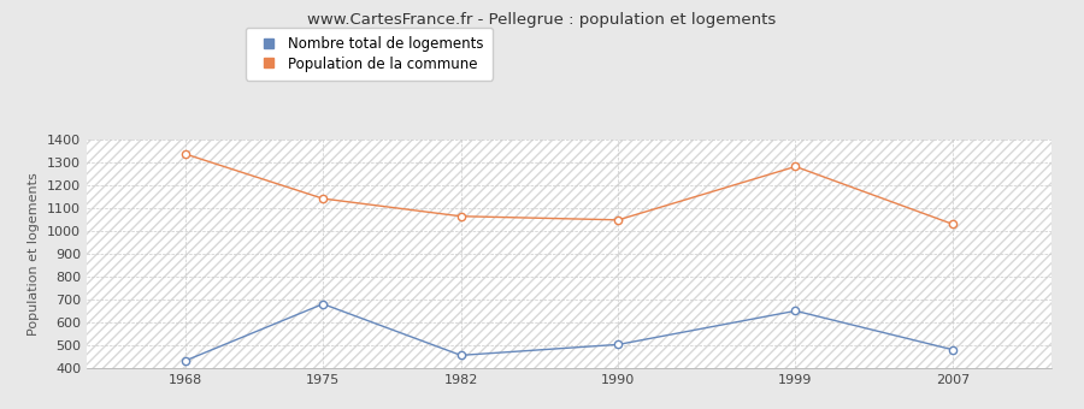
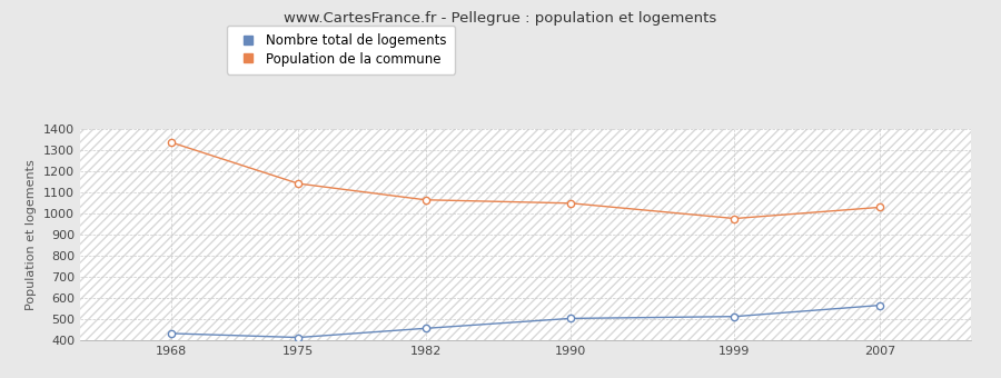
Nombre total de logements/1975: 680 -> 410
Nombre total de logements/1999: 650 -> 510
Population de la commune/1999: 1280 -> 980
Nombre total de logements/2007: 480 -> 560
